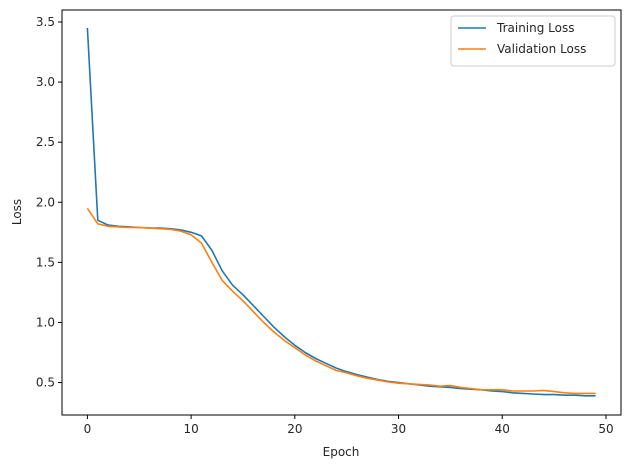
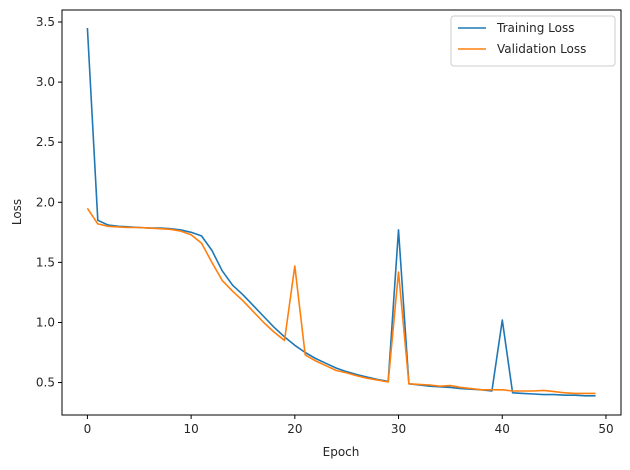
Validation Loss/20: 0.79 -> 1.47
Training Loss/30: 0.50 -> 1.77
Validation Loss/30: 0.49 -> 1.42
Training Loss/40: 0.42 -> 1.02
